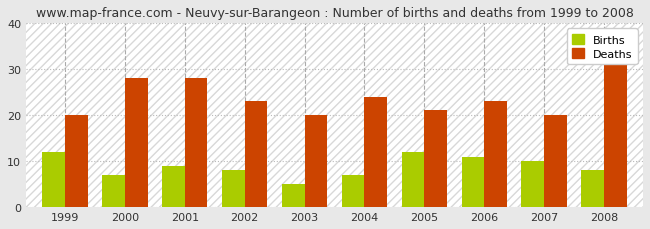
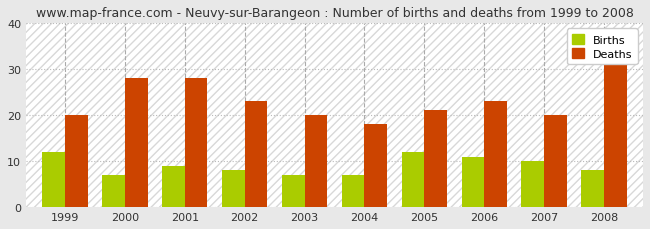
Births/2003: 5 -> 7
Deaths/2004: 24 -> 18
